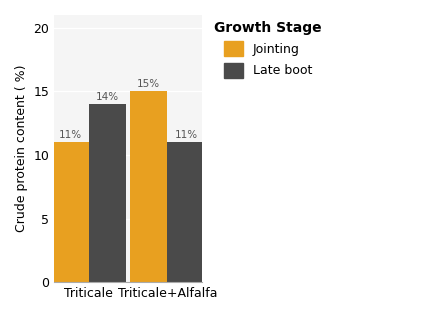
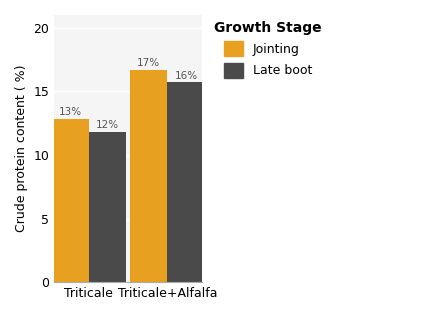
Jointing/Triticale: 11% -> 13%
Late boot/Triticale: 14% -> 12%
Jointing/Triticale+Alfalfa: 15% -> 17%
Late boot/Triticale+Alfalfa: 11% -> 16%
